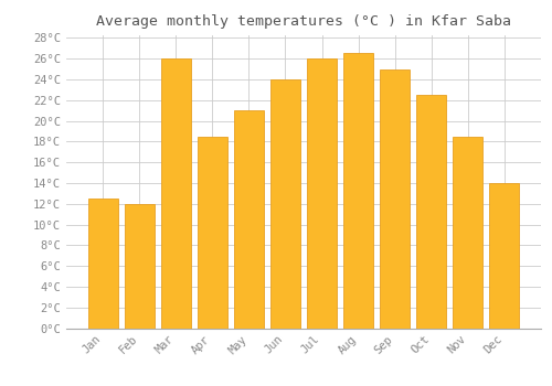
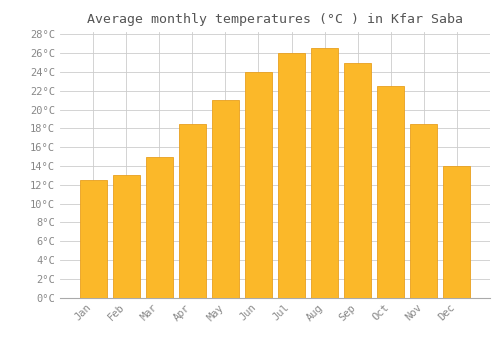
Feb: 12.0°C -> 13.0°C
Mar: 26.0°C -> 15.0°C
